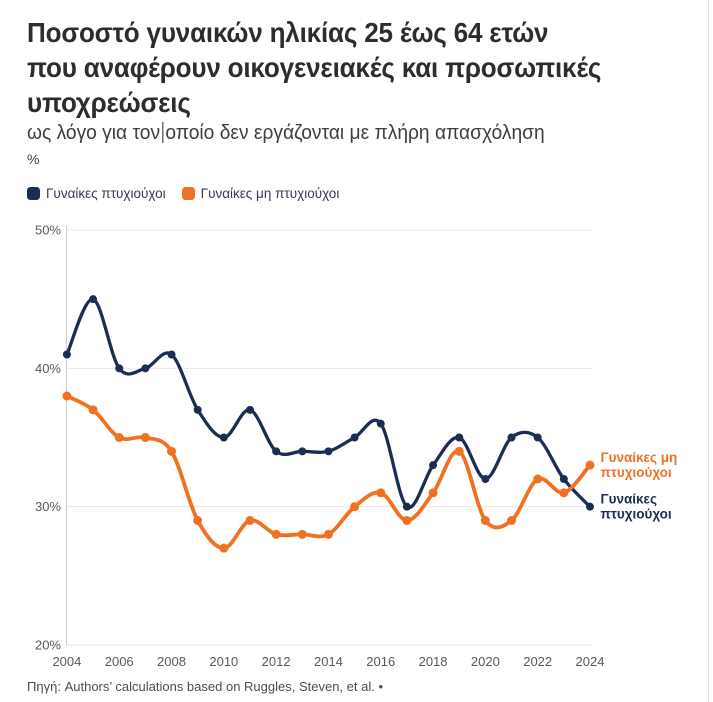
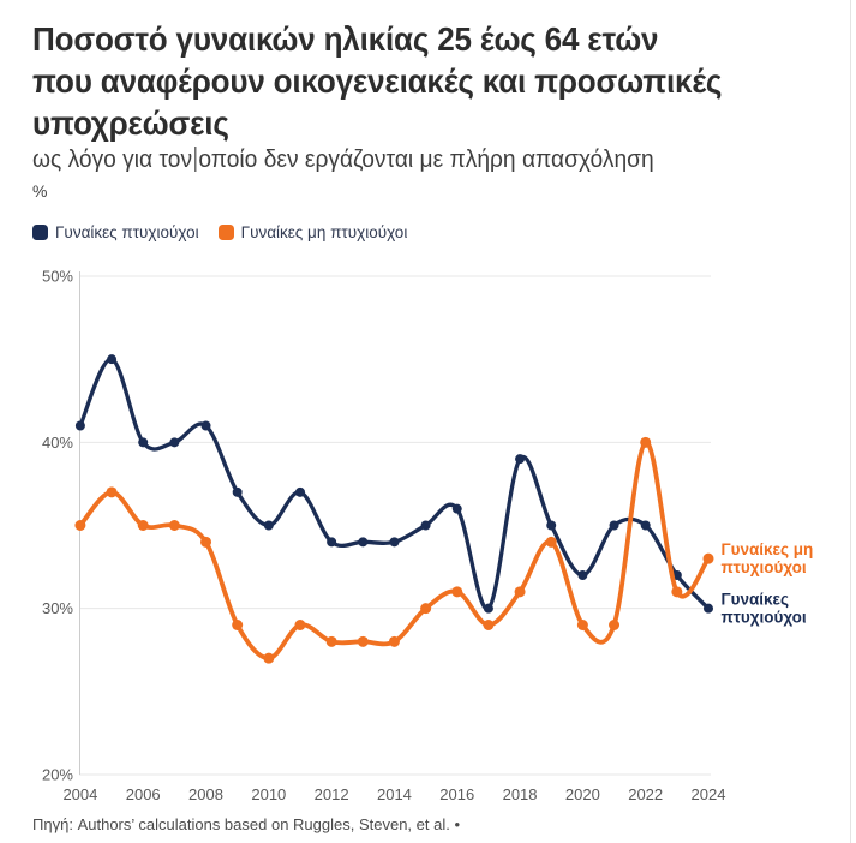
Γυναίκες μη πτυχιούχοι/2004: 38% -> 35%
Γυναίκες πτυχιούχοι/2018: 33% -> 39%
Γυναίκες μη πτυχιούχοι/2022: 32% -> 40%
